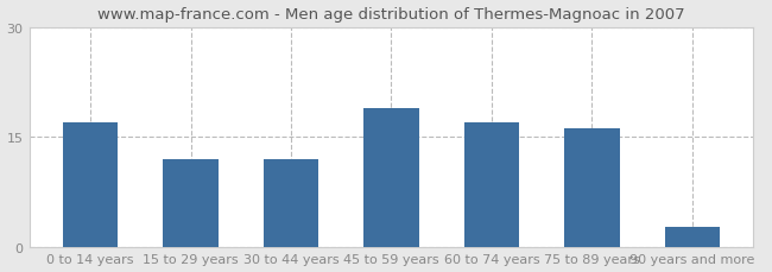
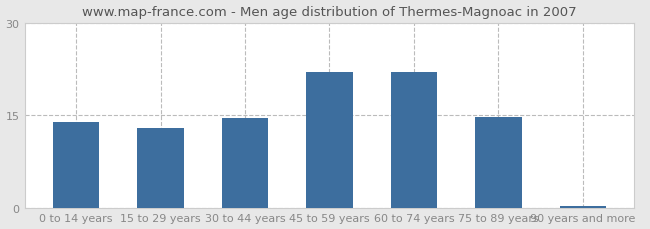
0 to 14 years: 17.0 -> 14.0
15 to 29 years: 12.0 -> 13.0
30 to 44 years: 12.0 -> 14.5
45 to 59 years: 19.0 -> 22.0
60 to 74 years: 17.0 -> 22.0
75 to 89 years: 16.2 -> 14.8
90 years and more: 2.8 -> 0.3
